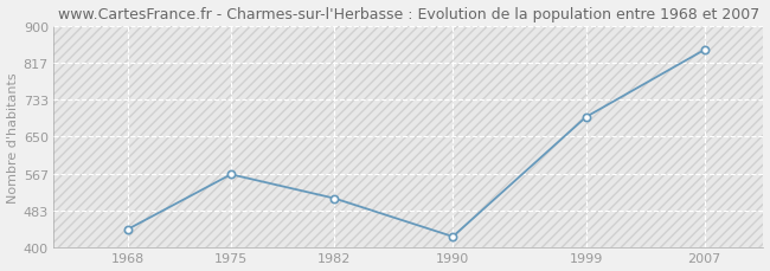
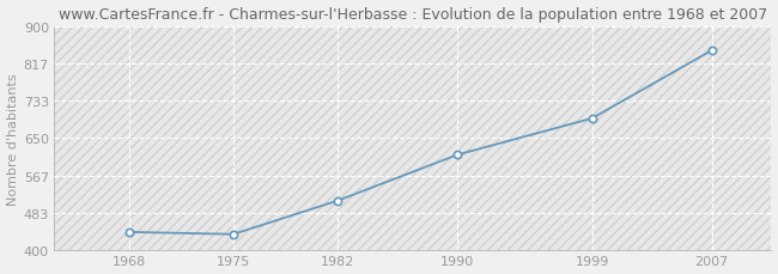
1975: 565 -> 436
1990: 425 -> 613
